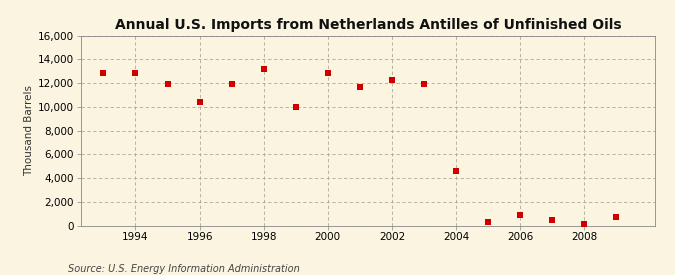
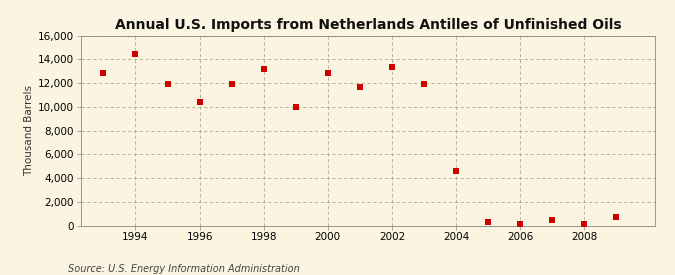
1994: 12,900 -> 14,500
2002: 12,300 -> 13,400
2006: 900 -> 100
